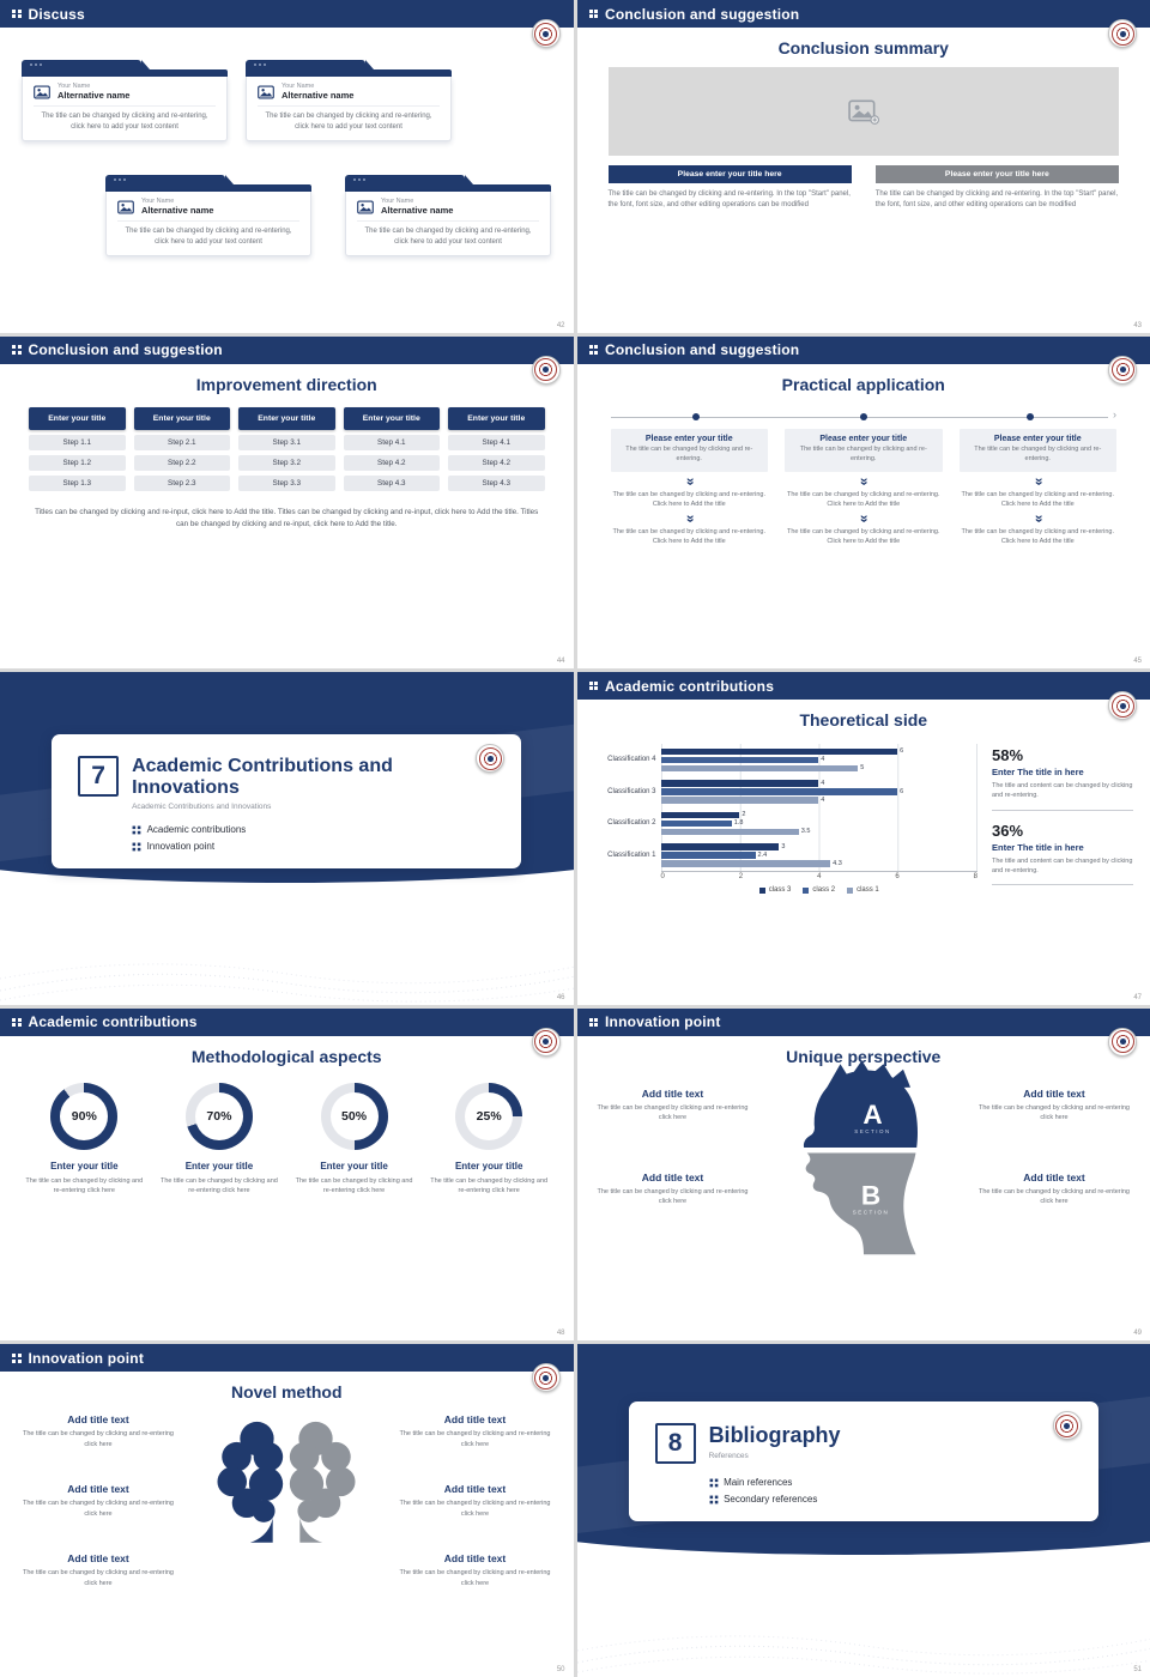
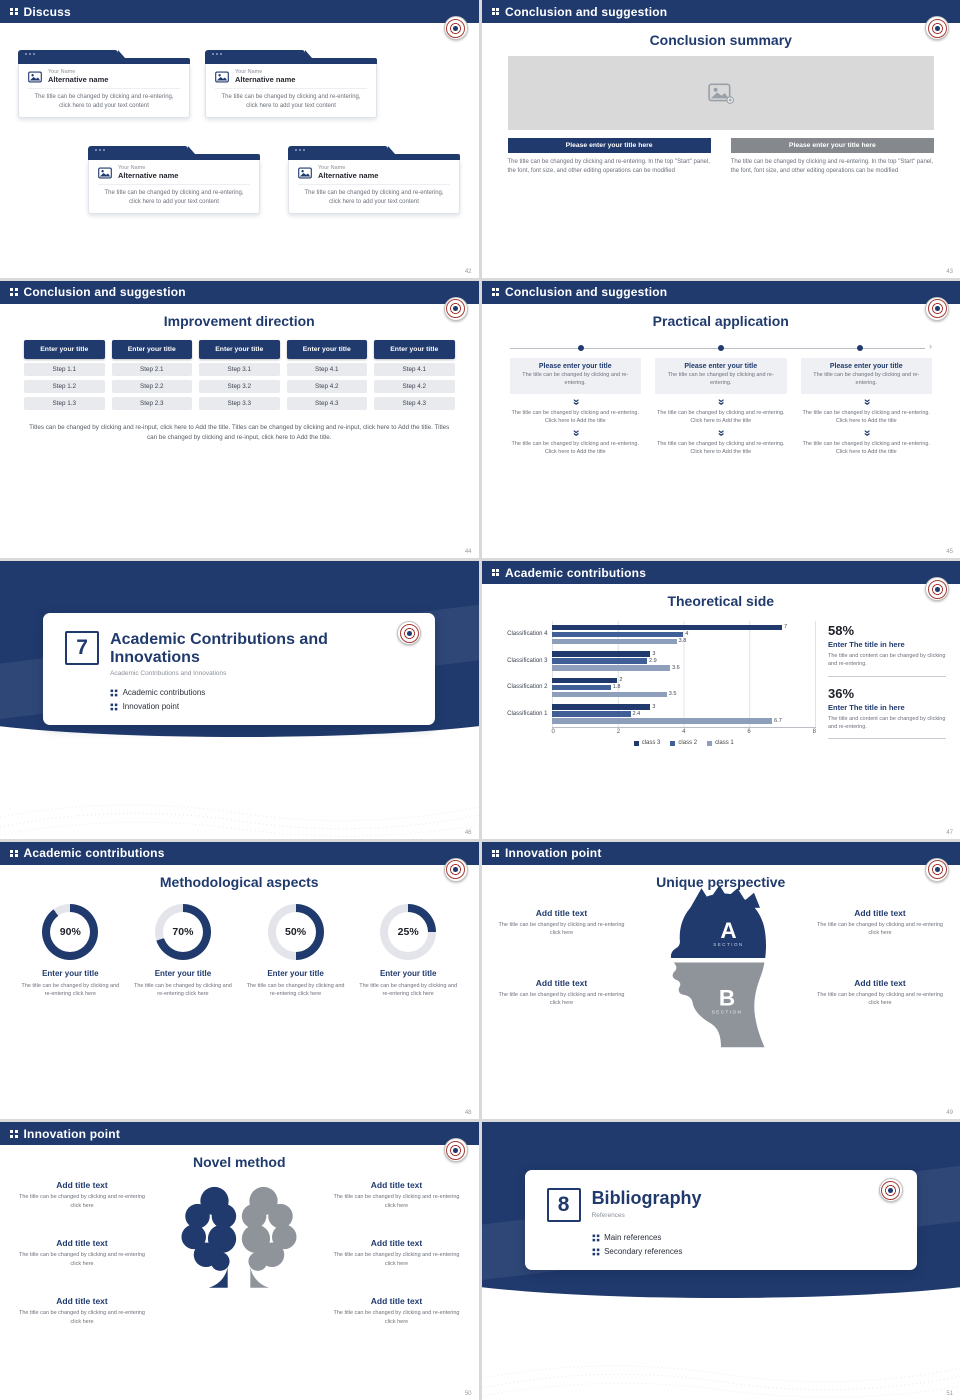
class 1/Classification 1: 4.3 -> 6.7
class 1/Classification 3: 4 -> 3.6
class 2/Classification 3: 6 -> 2.9
class 3/Classification 3: 4 -> 3
class 1/Classification 4: 5 -> 3.8
class 3/Classification 4: 6 -> 7
